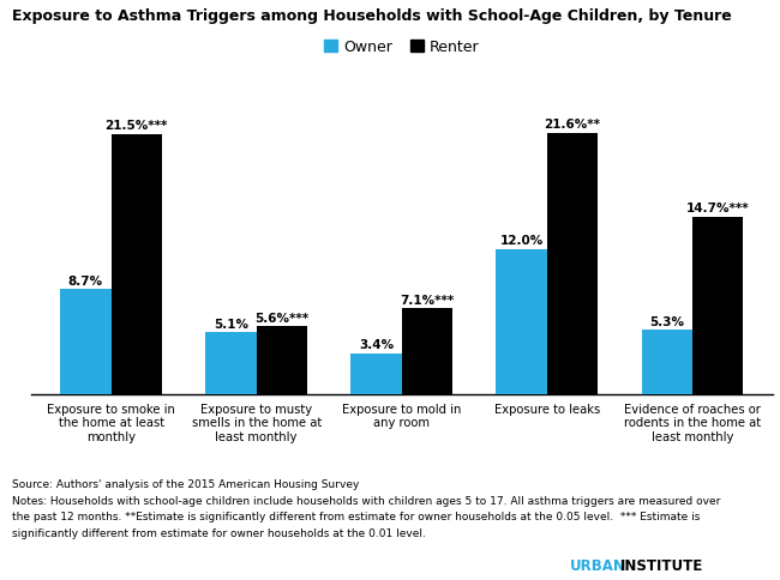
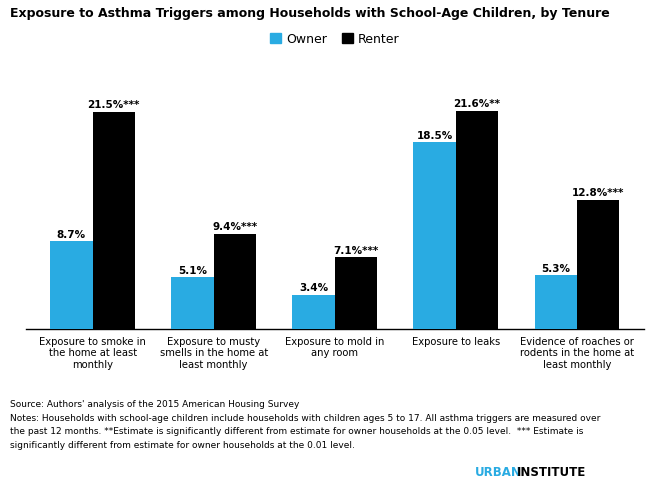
Renter/Exposure to musty smells in the home at least monthly: 5.6 -> 9.4
Owner/Exposure to leaks: 12.0% -> 18.5%
Renter/Evidence of roaches or rodents in the home at least monthly: 14.7 -> 12.8
